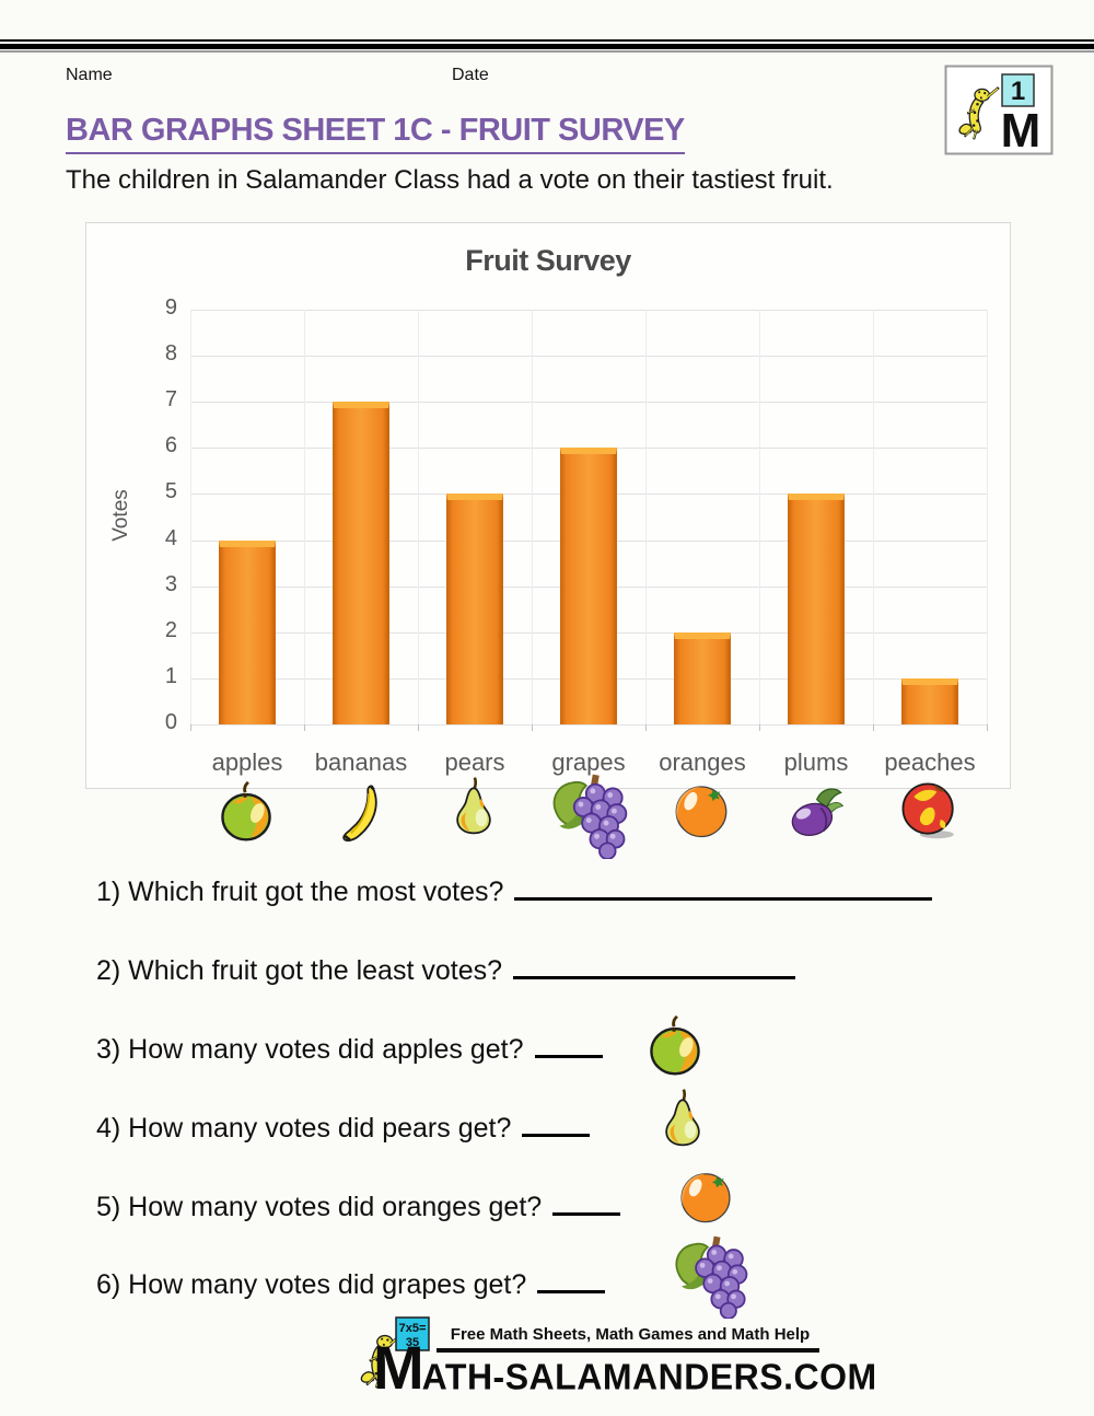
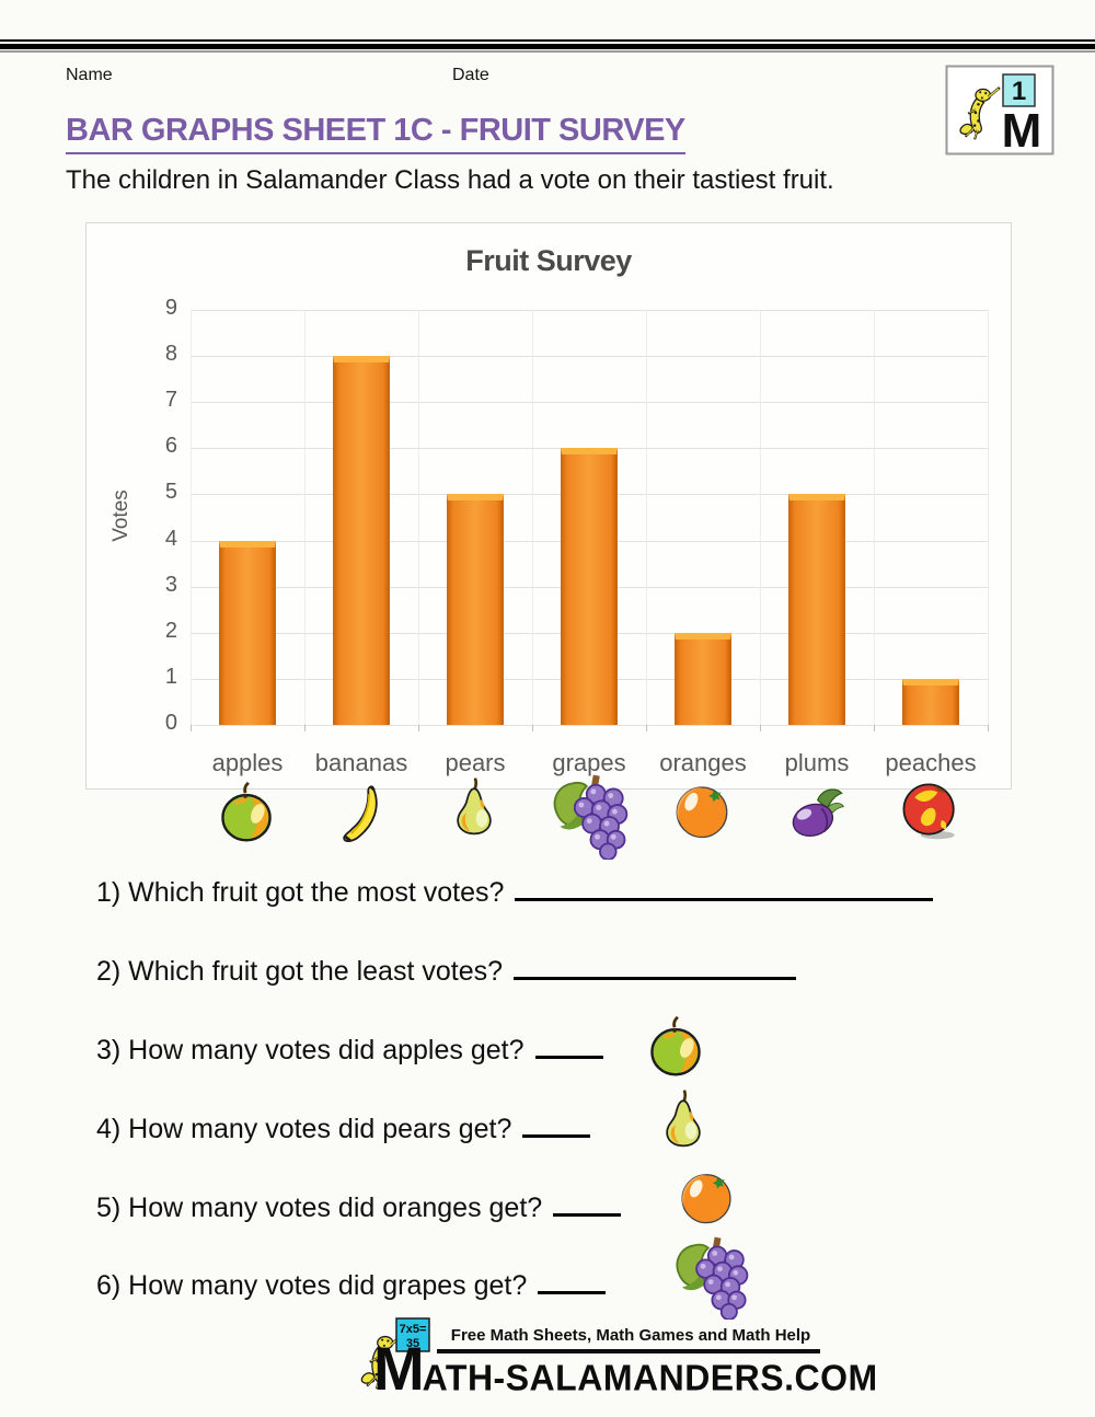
bananas: 7 -> 8
